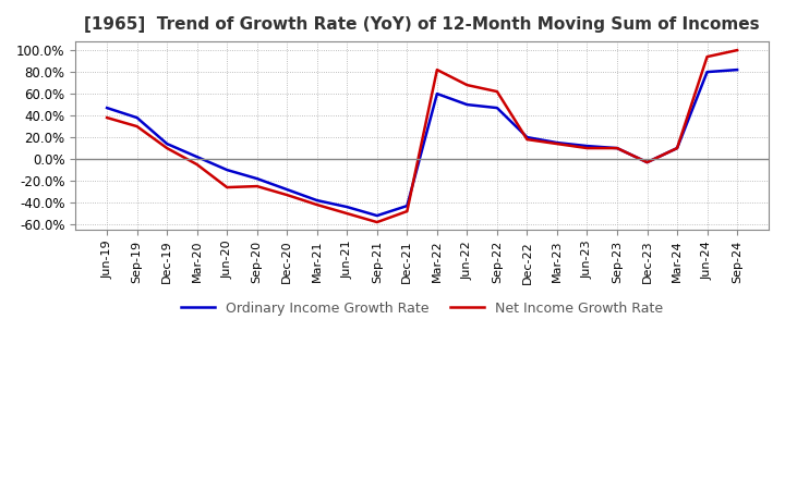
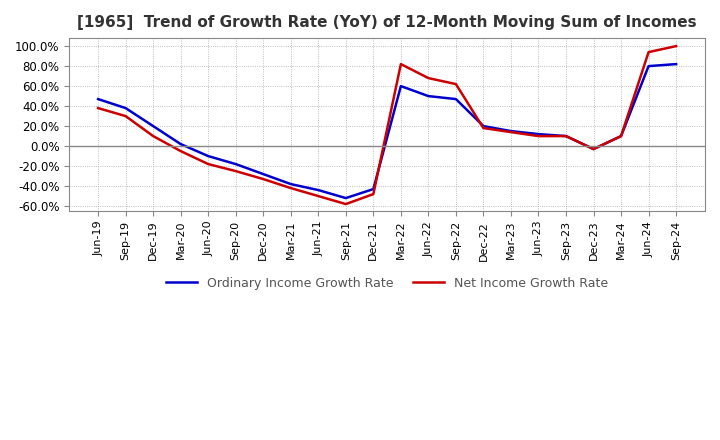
Ordinary Income Growth Rate/Dec-19: 14% -> 20%
Net Income Growth Rate/Jun-20: -26% -> -18%
